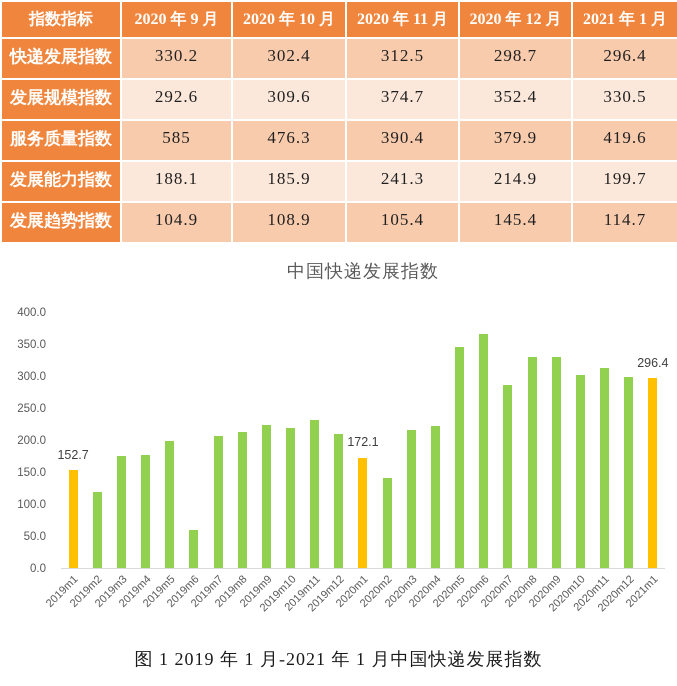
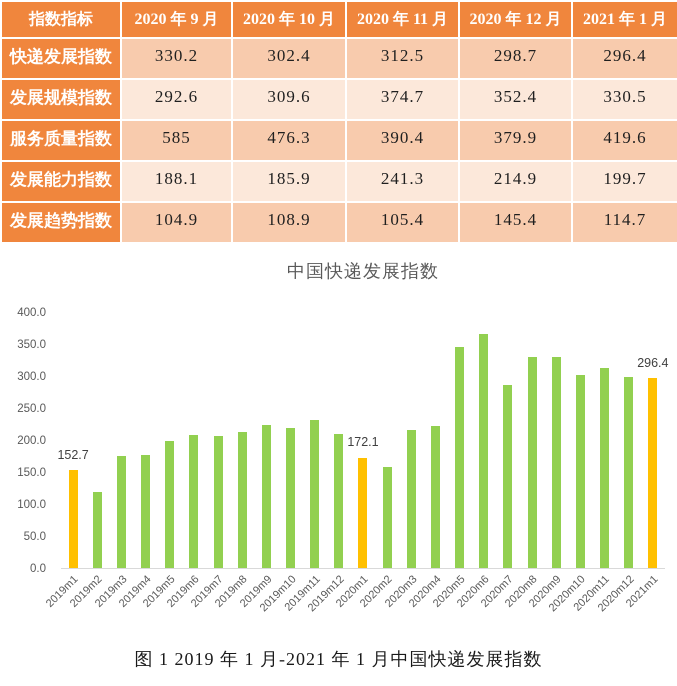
2019m6: 60 -> 210
2020m2: 140 -> 160
